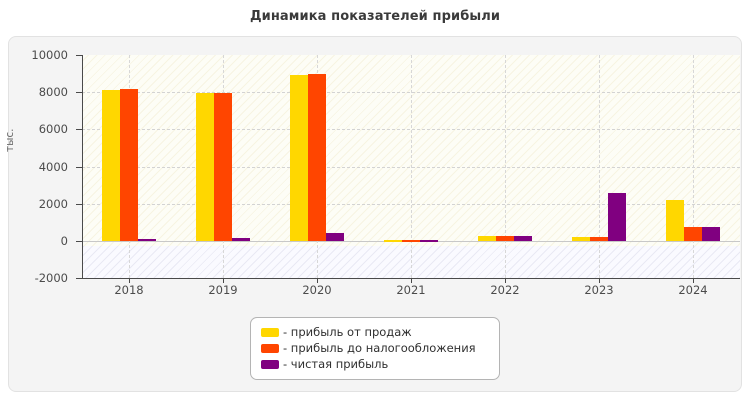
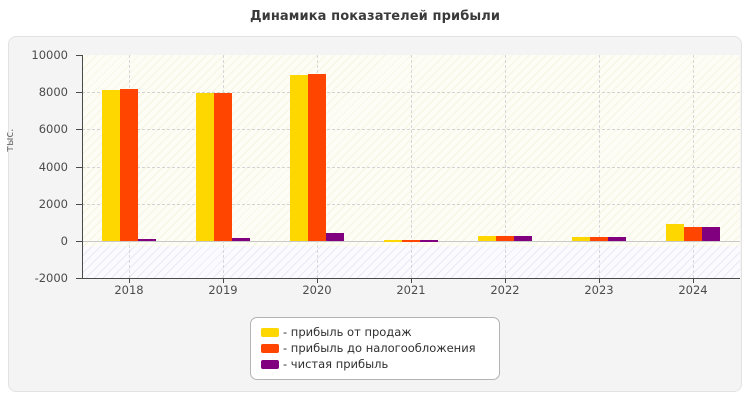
- чистая прибыль/2023: 2600 -> 200
- прибыль от продаж/2024: 2200 -> 900
